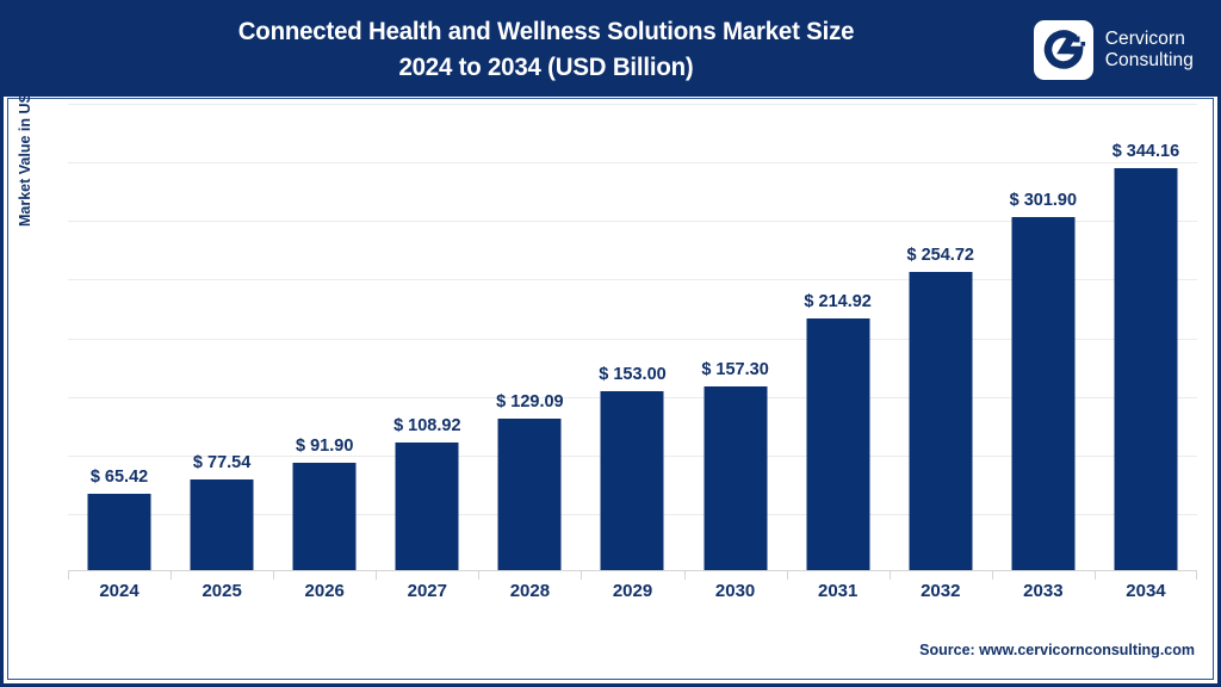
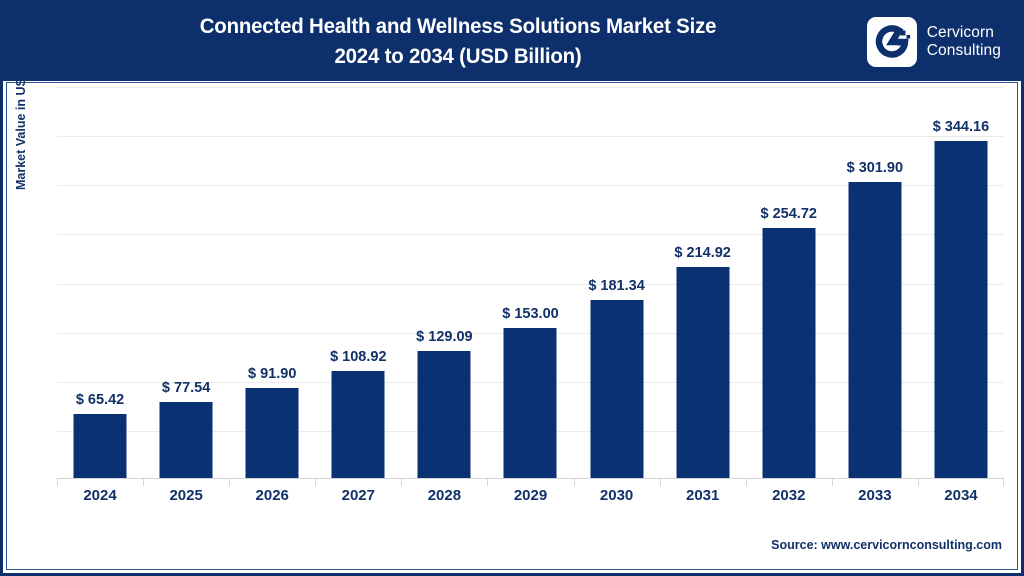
2030: 157.30 -> 181.34
